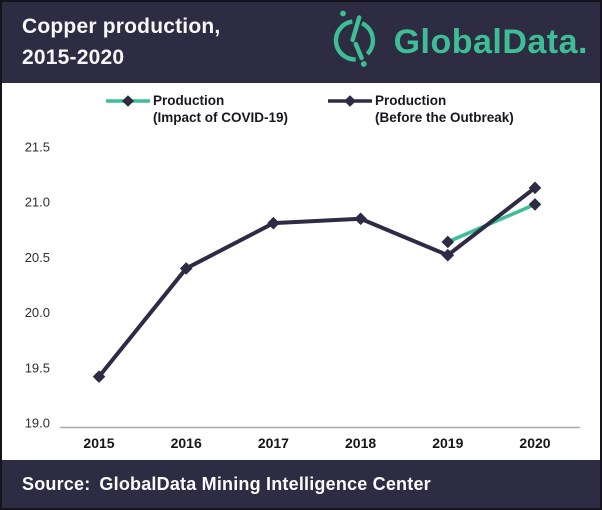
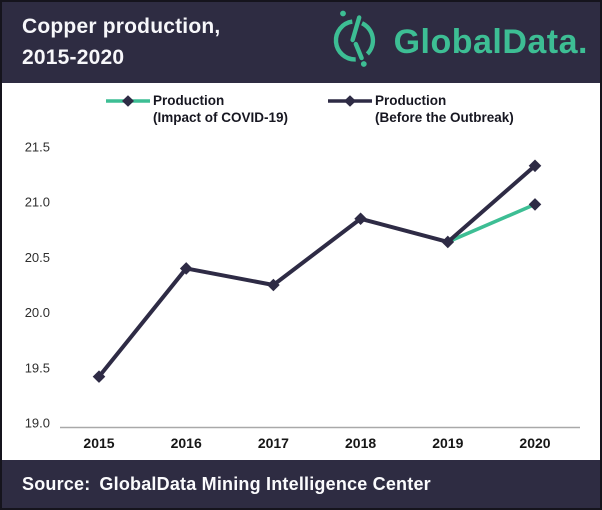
Production (Before the Outbreak)/2017: 20.81 -> 20.25
Production (Before the Outbreak)/2019: 20.52 -> 20.64
Production (Before the Outbreak)/2020: 21.13 -> 21.33
